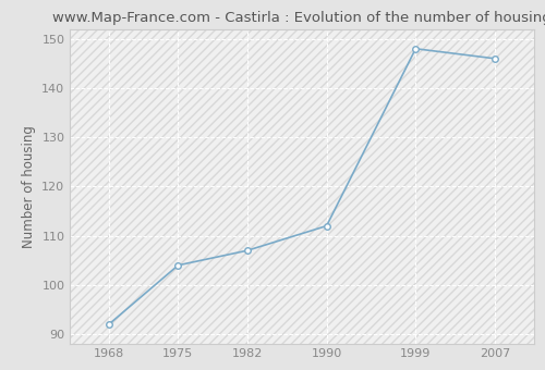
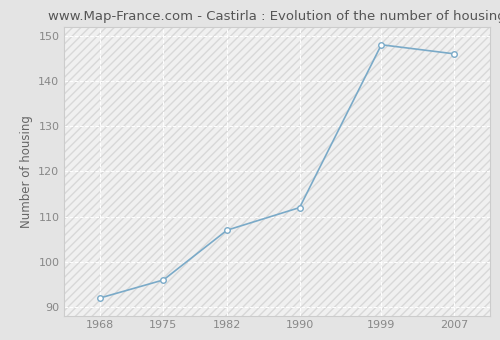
1975: 104 -> 96
